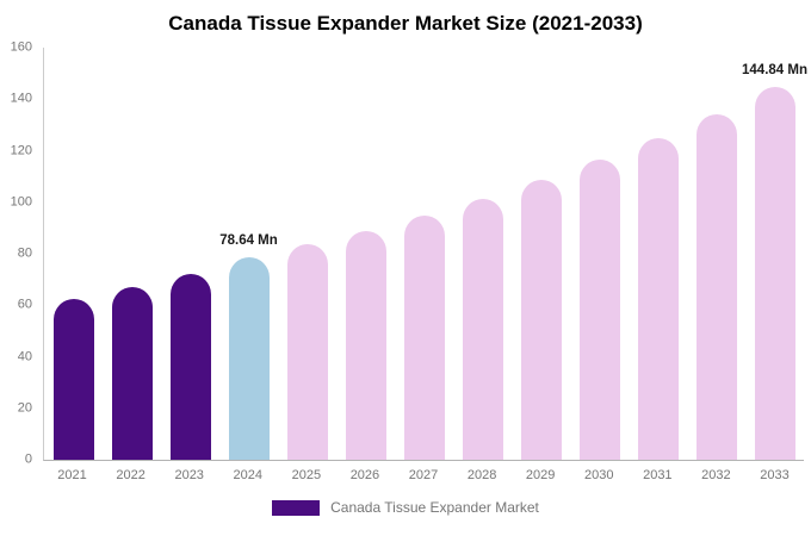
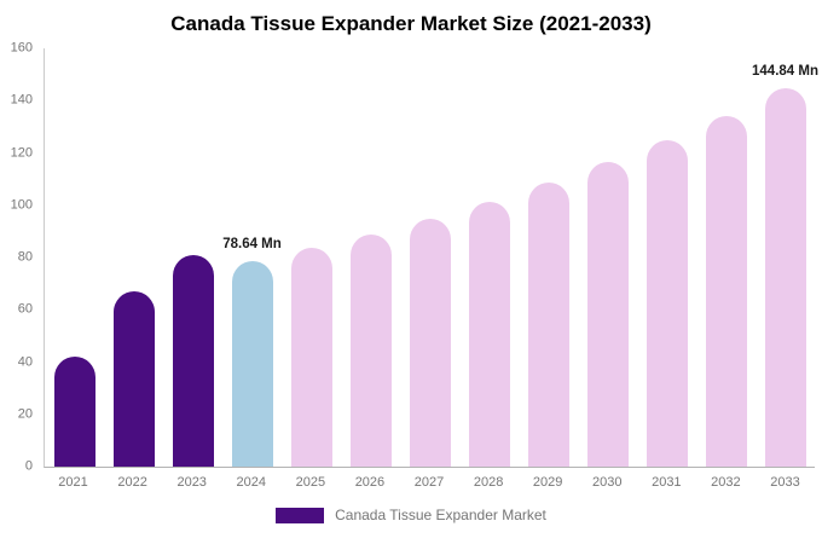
2021: 62 -> 42
2023: 72 -> 81
